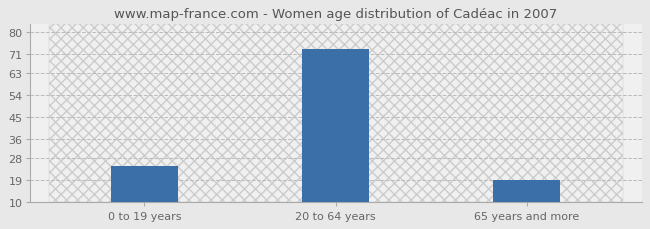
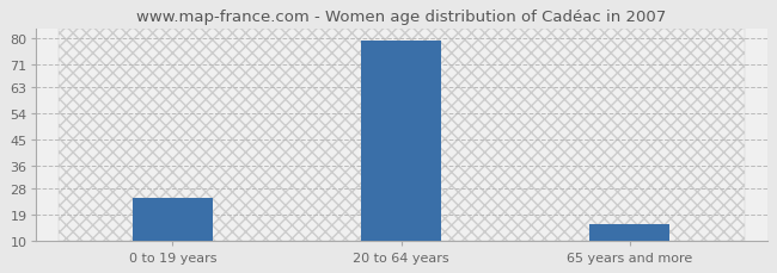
20 to 64 years: 73 -> 79
65 years and more: 19 -> 16
